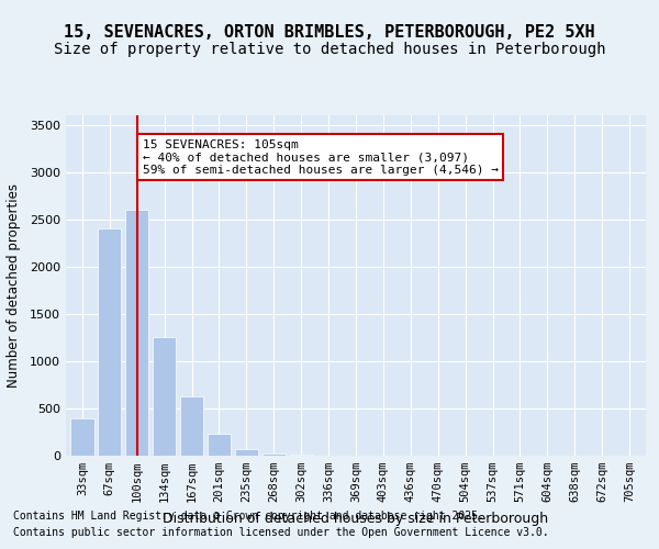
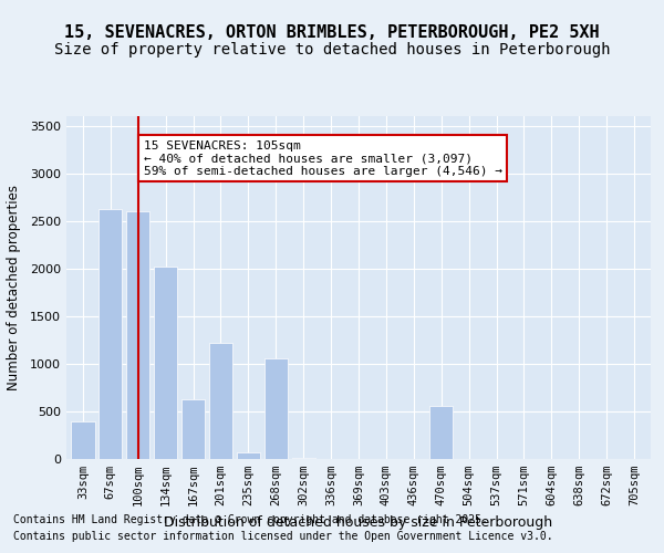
67sqm: 2400 -> 2620
134sqm: 1250 -> 2020
201sqm: 230 -> 1220
268sqm: 20 -> 1060
470sqm: 0 -> 560
